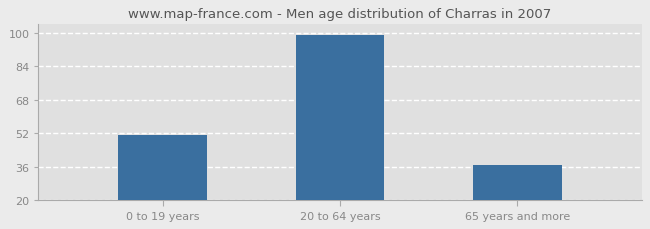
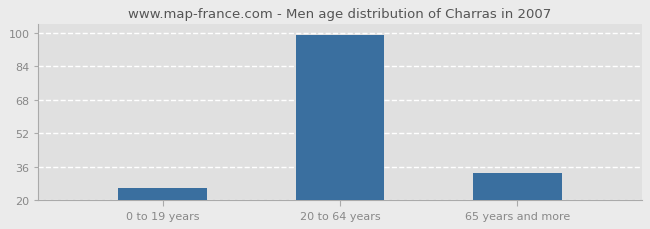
0 to 19 years: 51 -> 26
65 years and more: 37 -> 33
